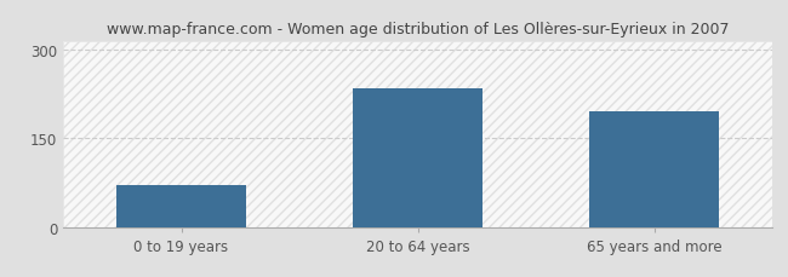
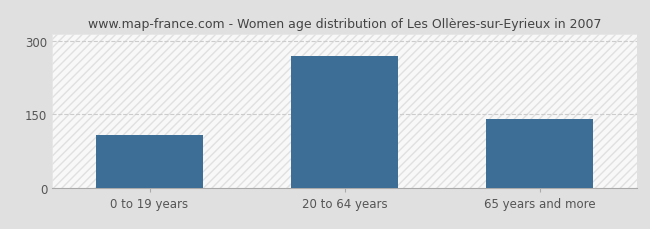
0 to 19 years: 70 -> 107
20 to 64 years: 235 -> 270
65 years and more: 195 -> 141
